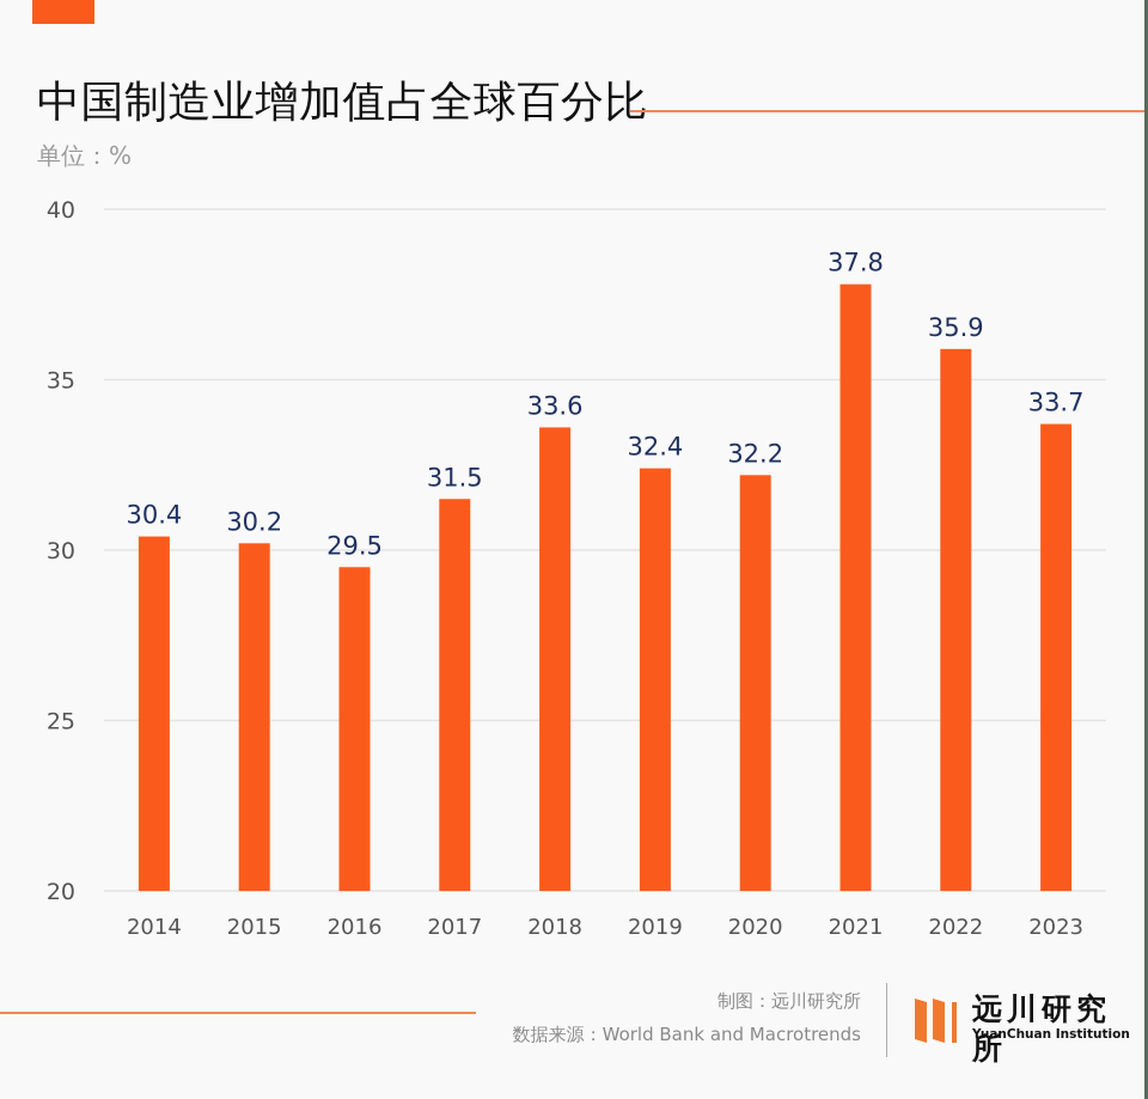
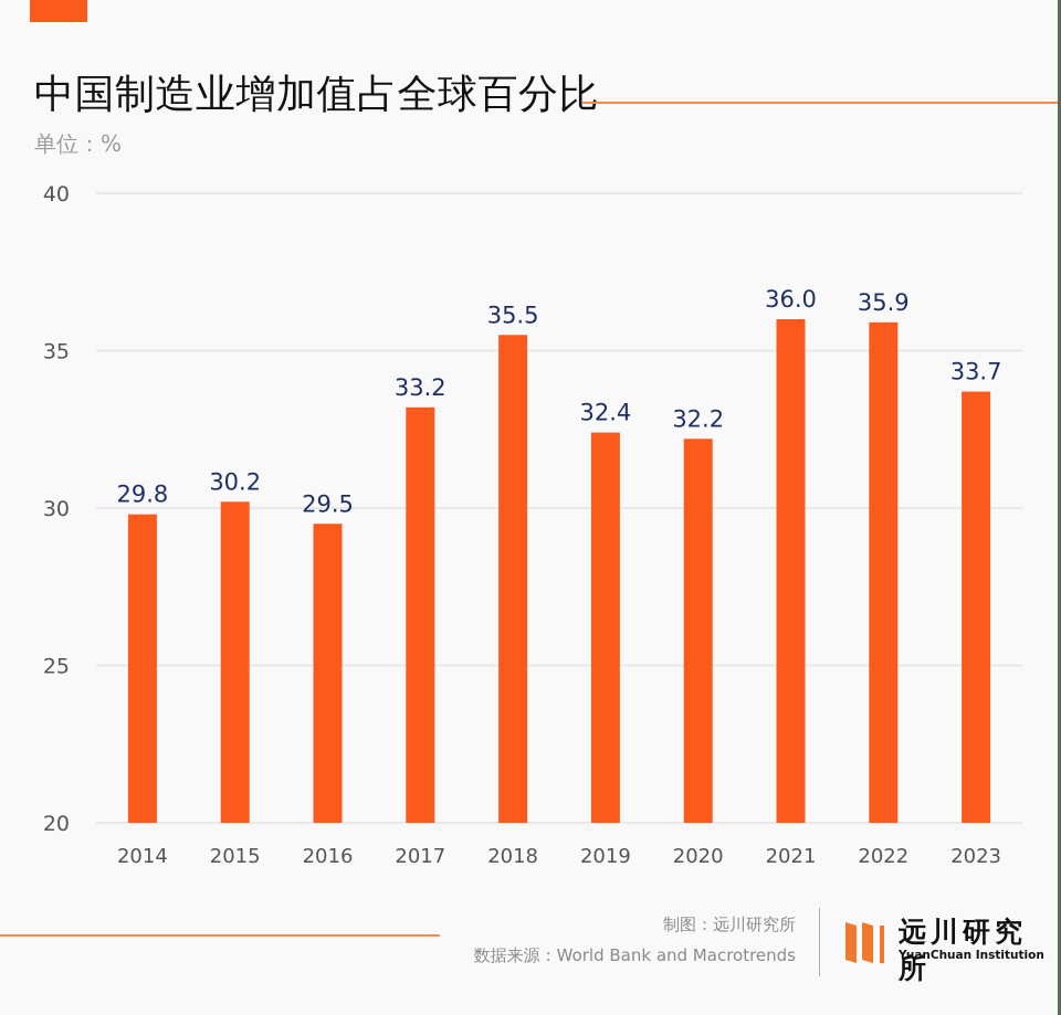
2014: 30.4 -> 29.8
2017: 31.5 -> 33.2
2018: 33.6 -> 35.5
2021: 37.8 -> 36.0
